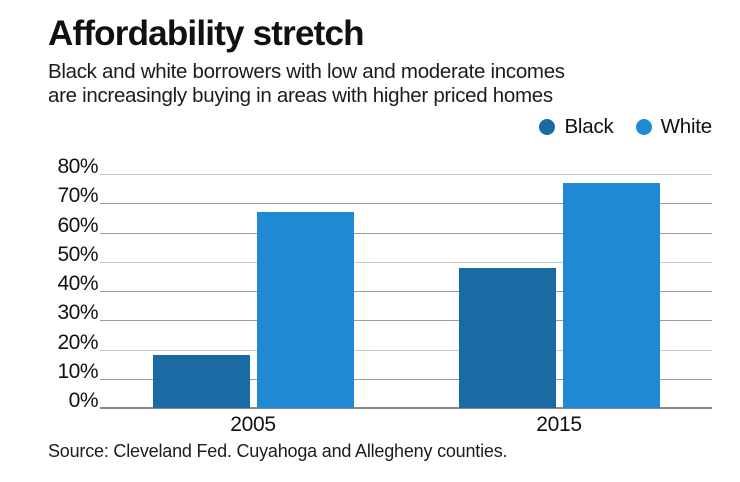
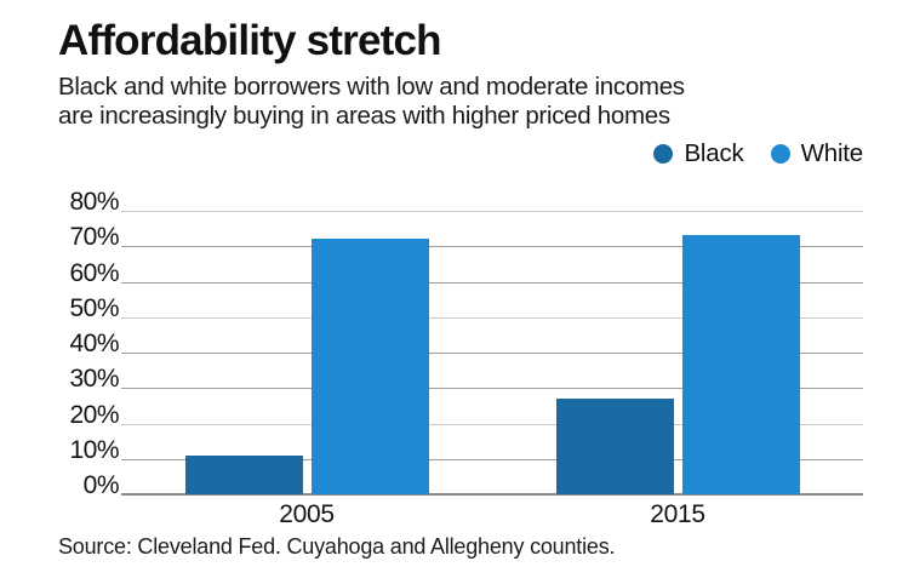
Black/2005: 18% -> 11%
White/2005: 67% -> 72%
Black/2015: 48% -> 27%
White/2015: 77% -> 73%
